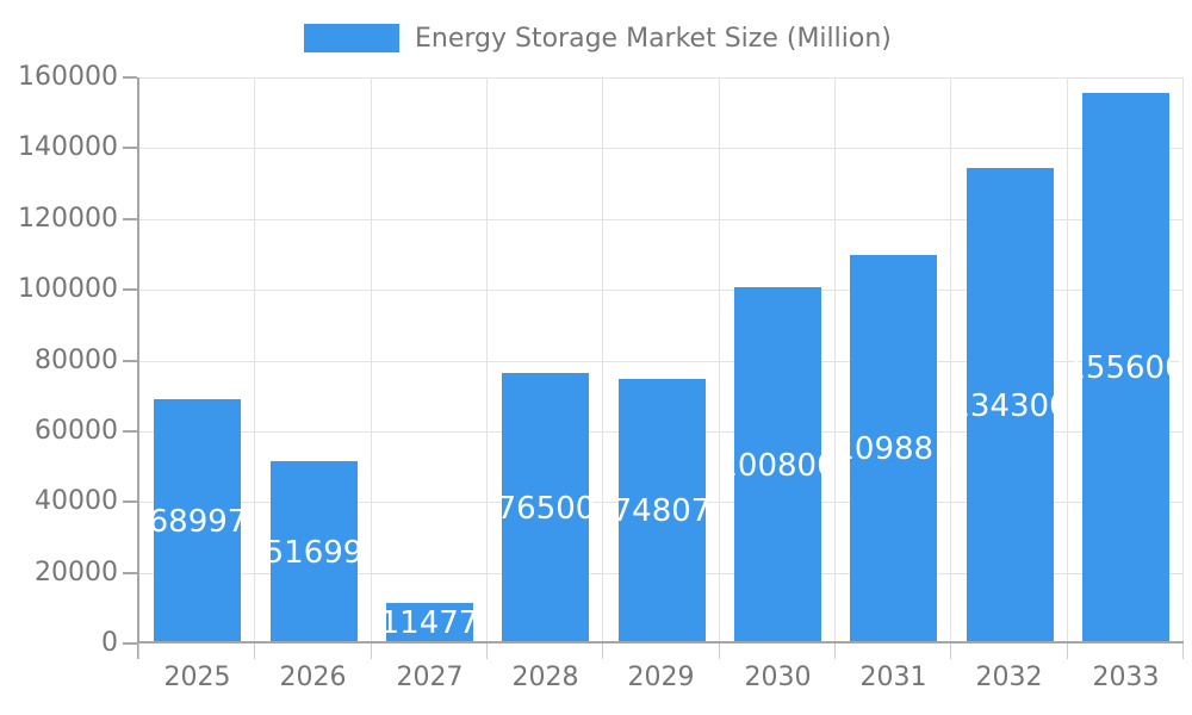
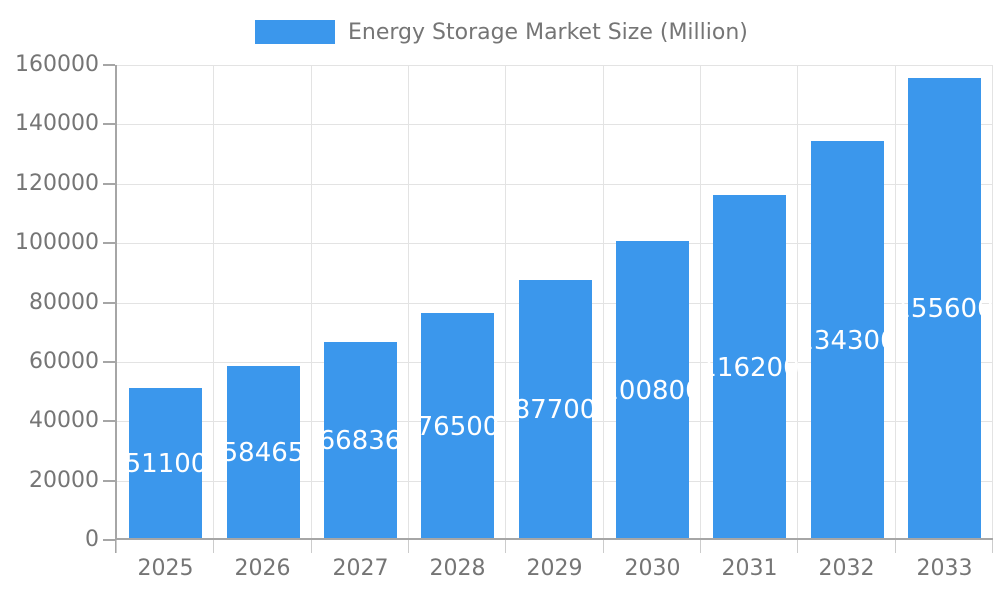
2025: 68997 -> 51100
2026: 51699 -> 58465
2027: 11477 -> 66836
2029: 74807 -> 87700
2031: 109881 -> 116200
